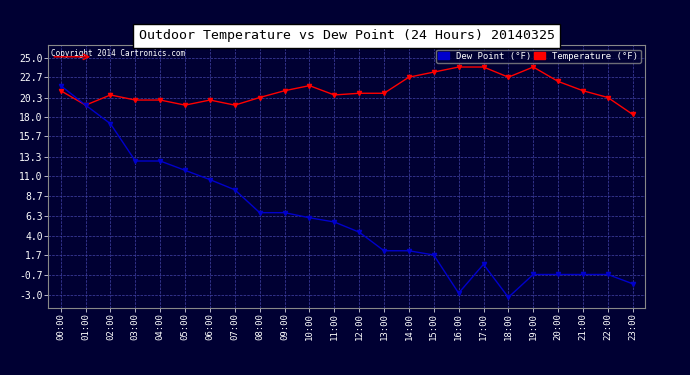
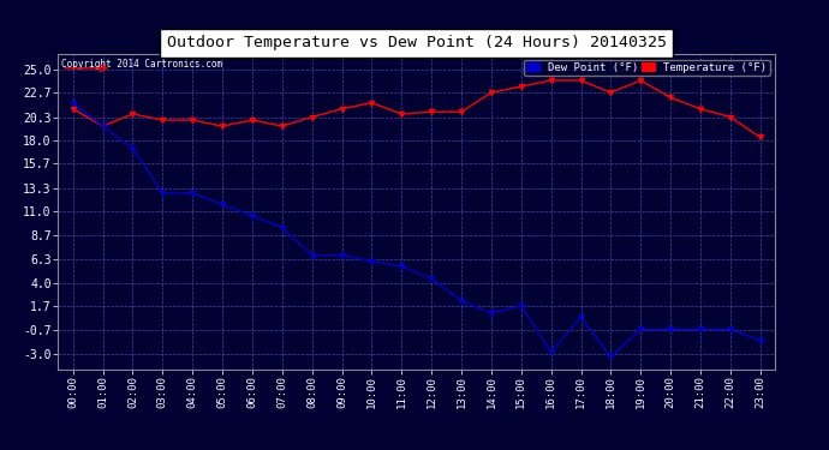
Dew Point (°F)/14:00: 2.2 -> 1.0
